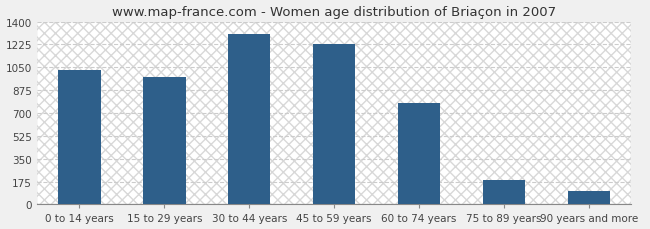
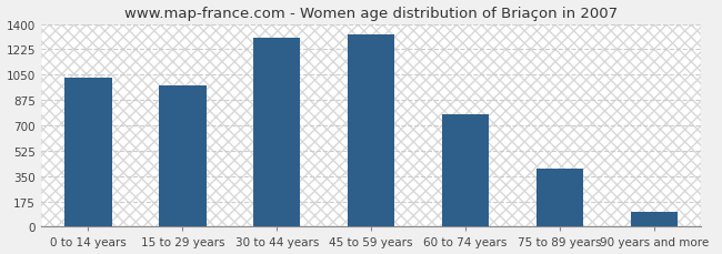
45 to 59 years: 1230 -> 1330
75 to 89 years: 190 -> 400
